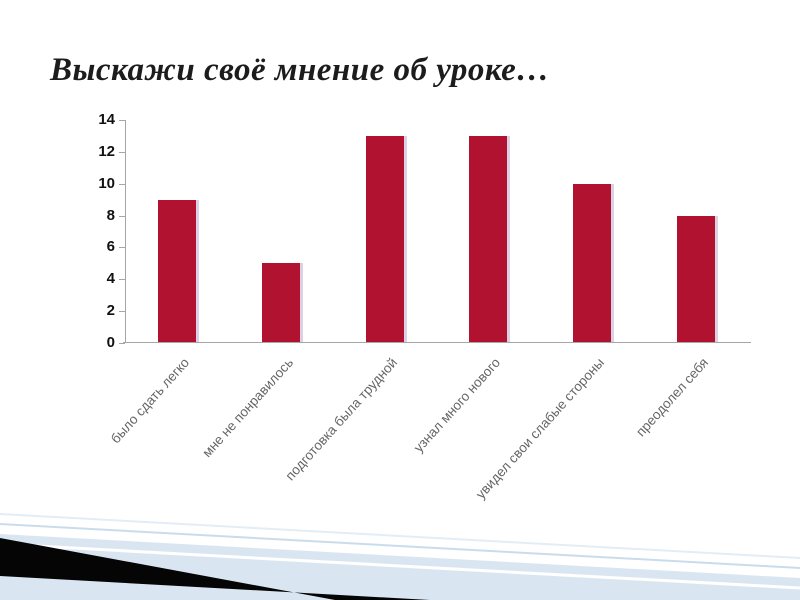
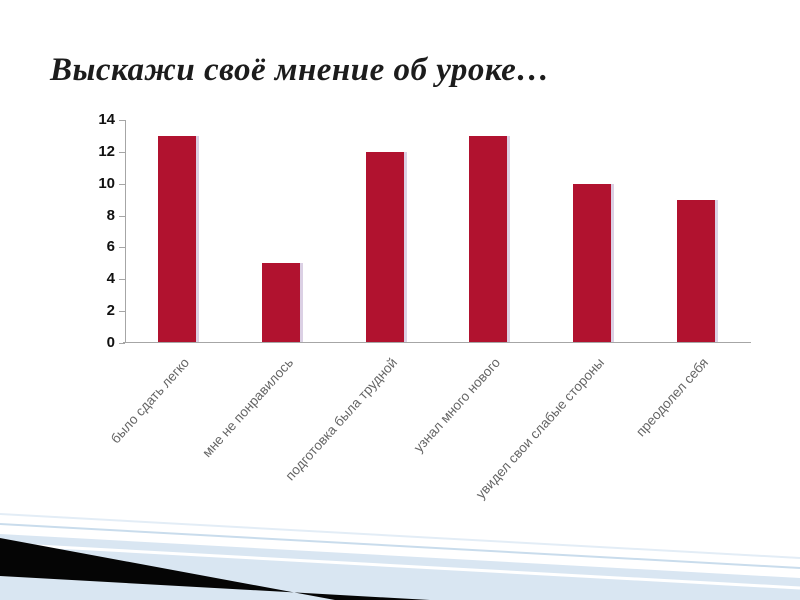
было сдать легко: 9 -> 13
подготовка была трудной: 13 -> 12
преодолел себя: 8 -> 9
